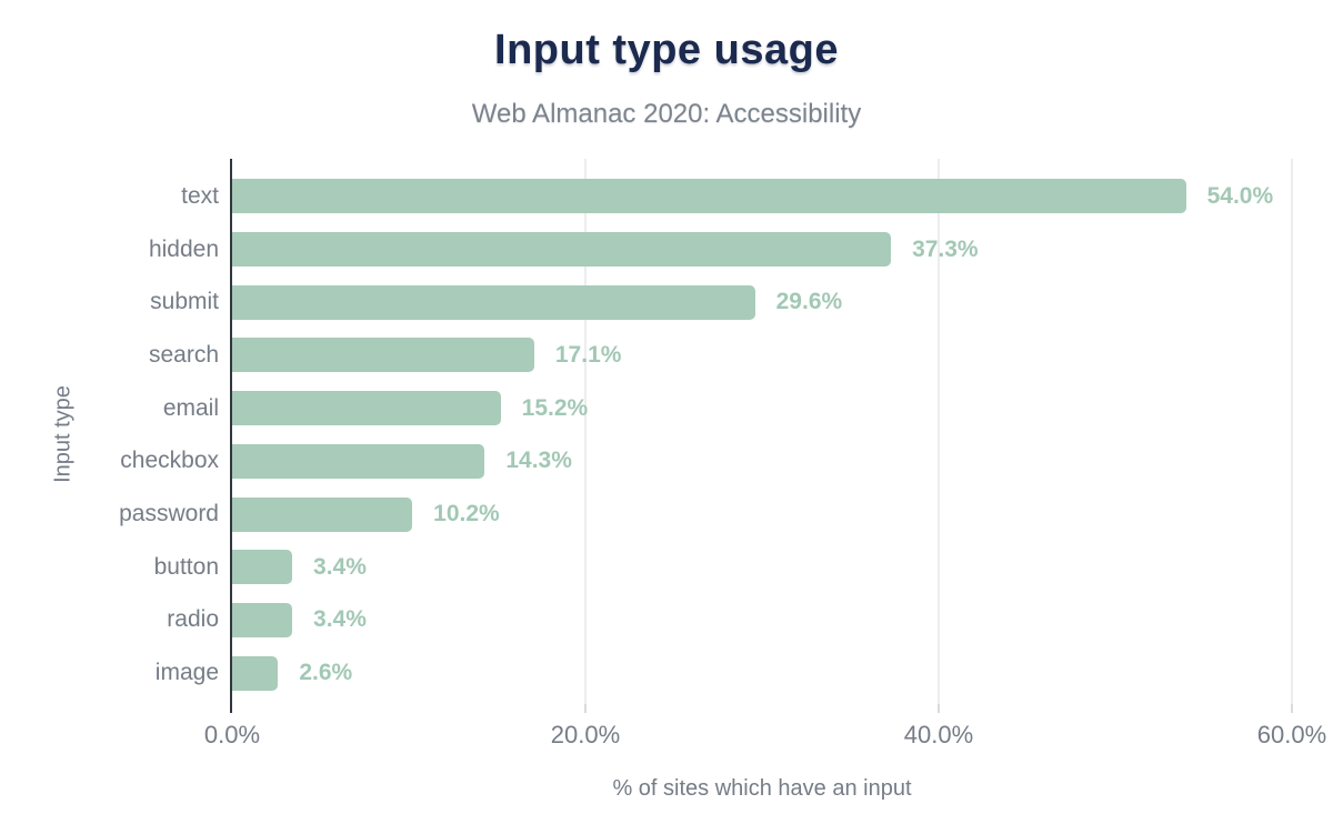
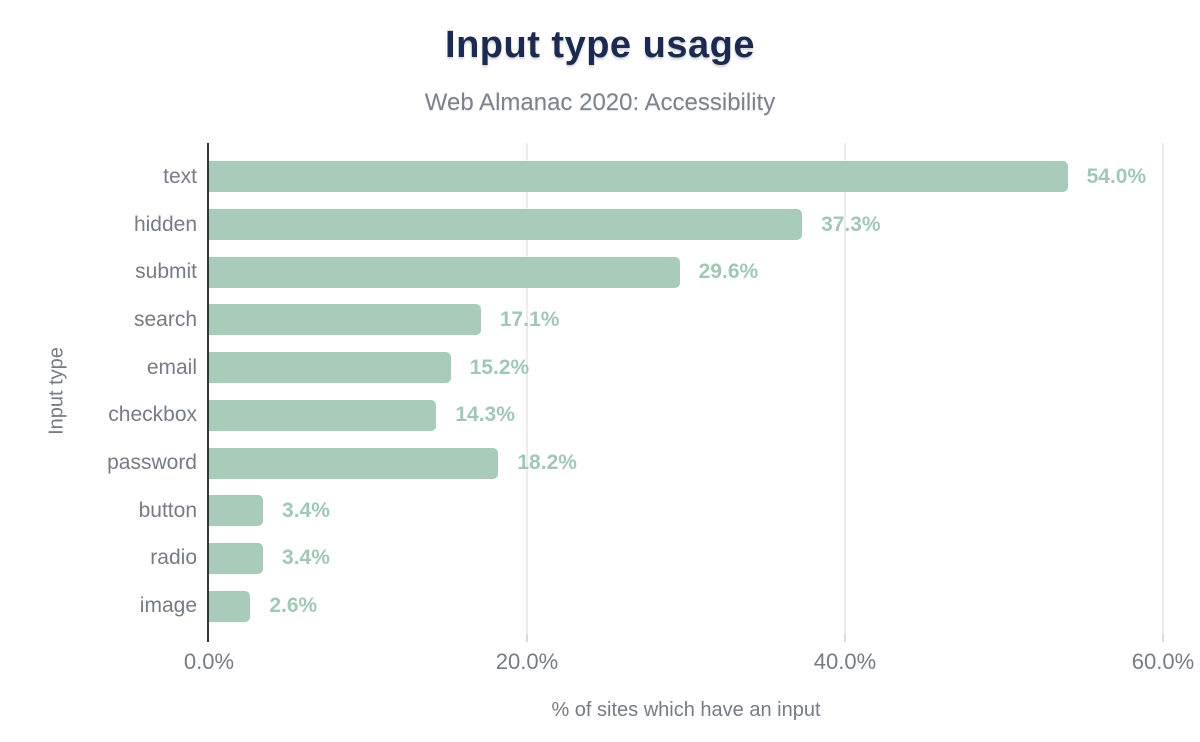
password: 10.2% -> 18.2%
